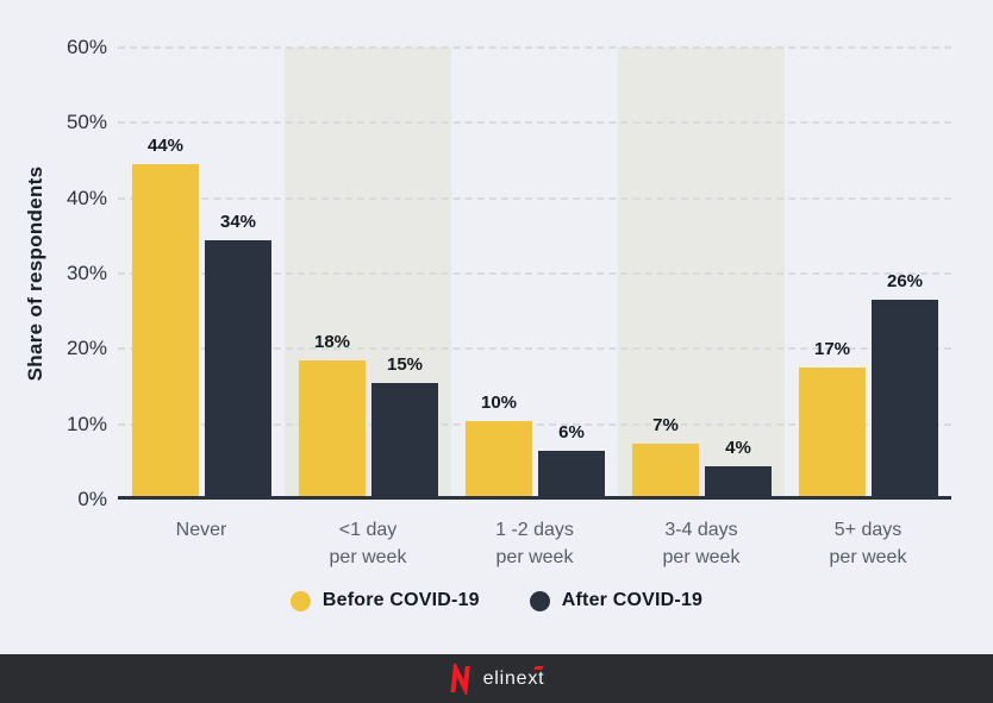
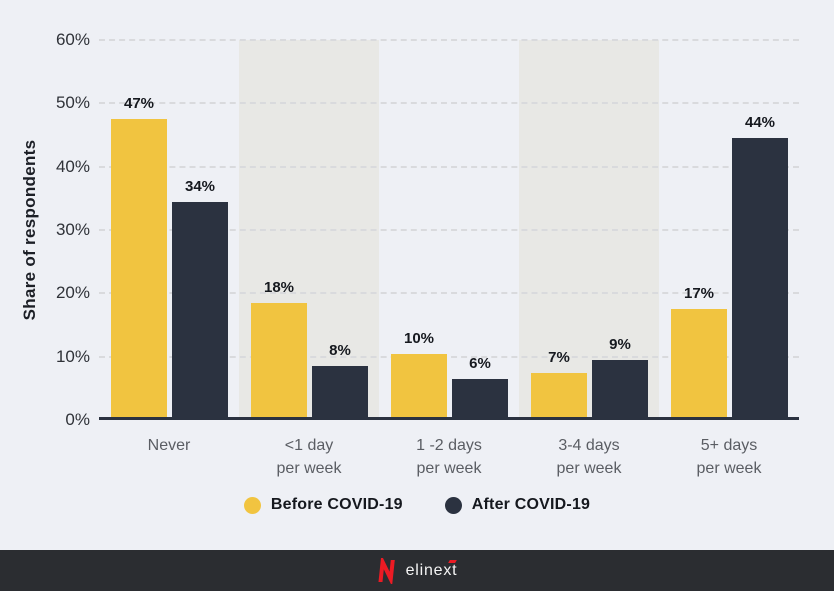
Before COVID-19/Never: 44% -> 47%
After COVID-19/<1 day per week: 15% -> 8%
After COVID-19/3-4 days per week: 4% -> 9%
After COVID-19/5+ days per week: 26% -> 44%
